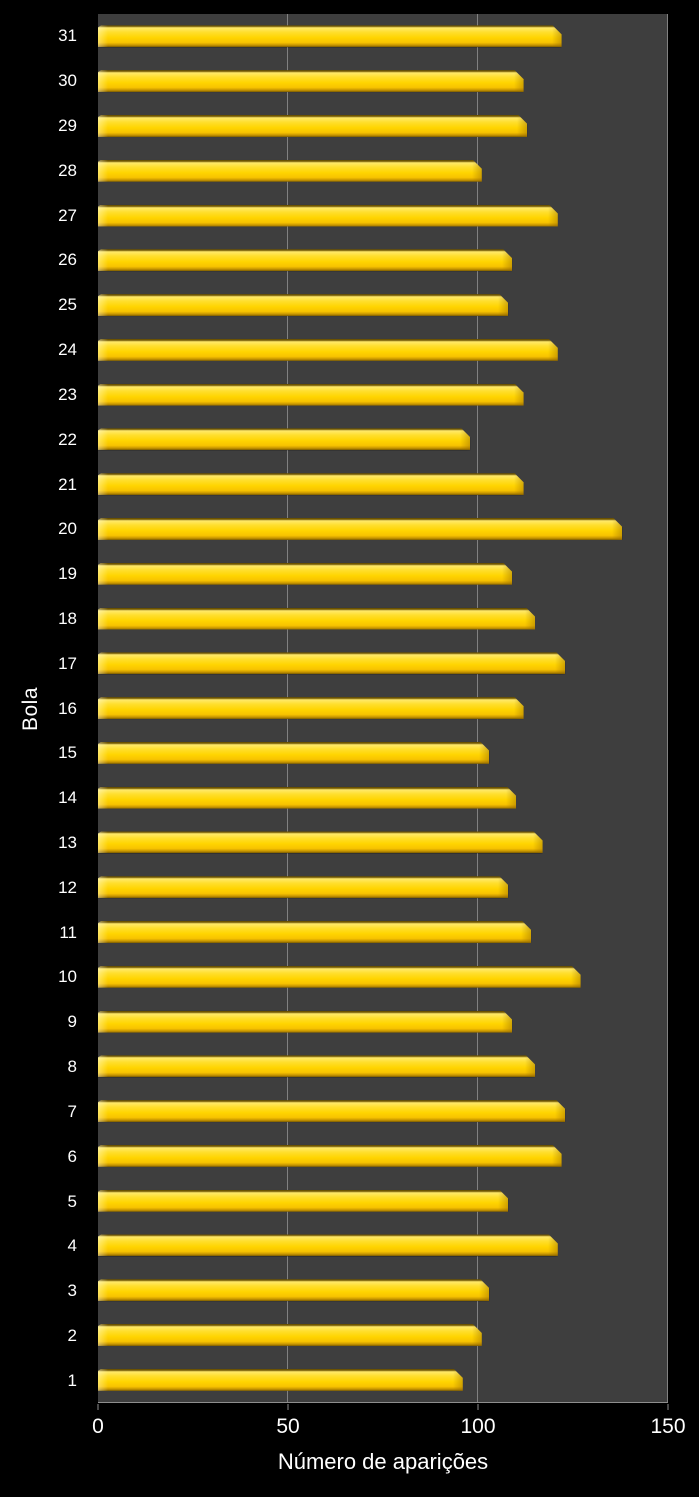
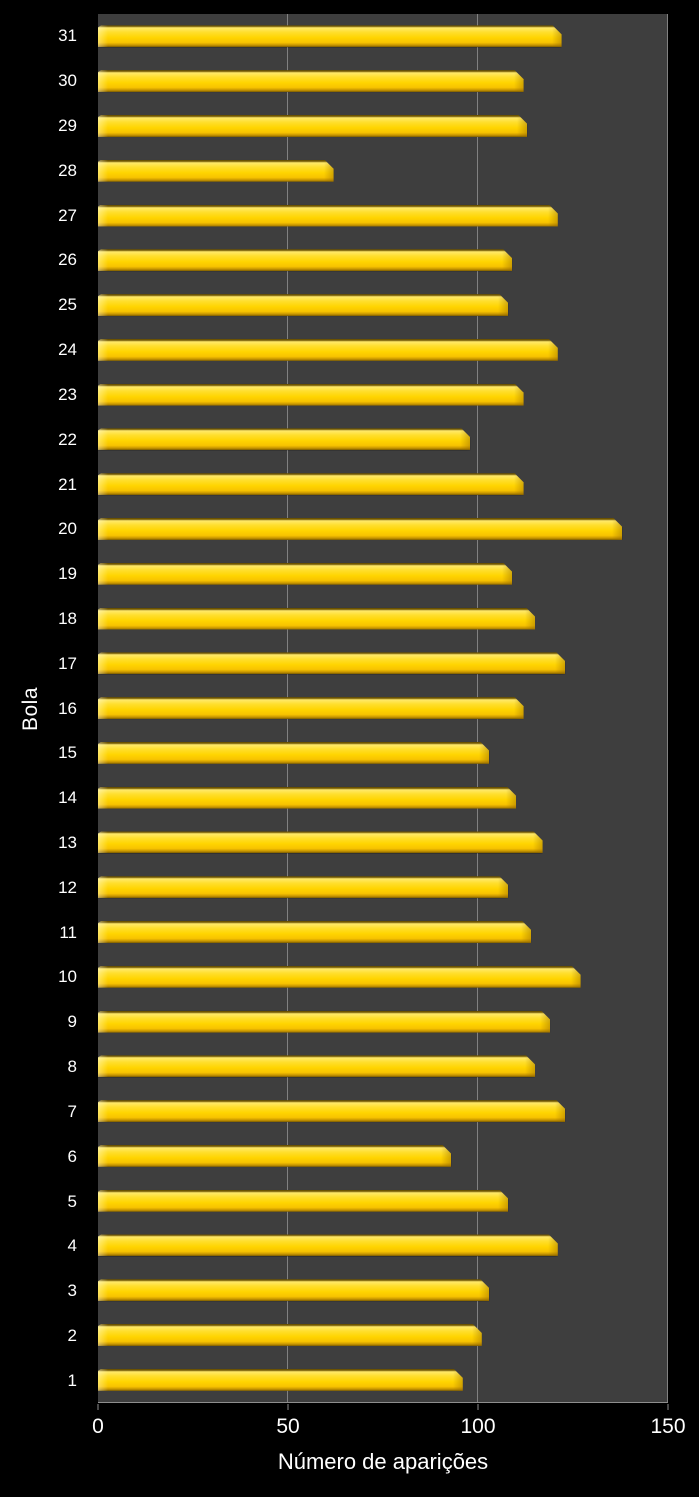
28: 101 -> 62
9: 109 -> 119
6: 122 -> 93
